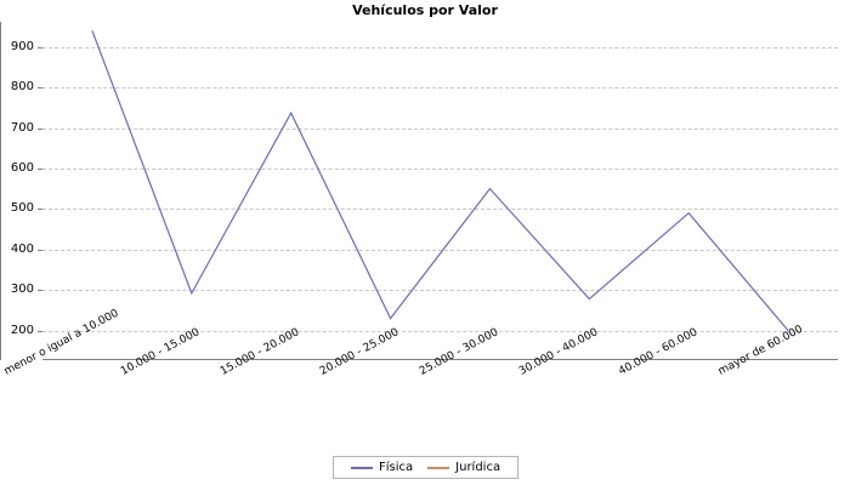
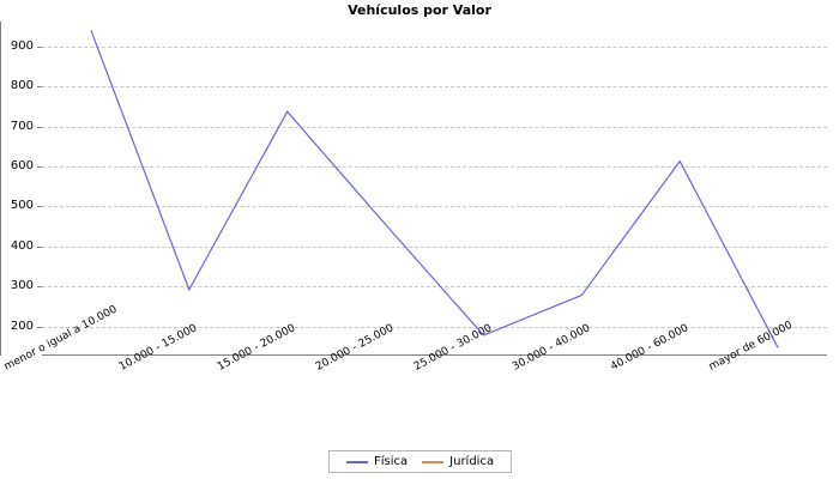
Física/20.000 - 25.000: 230 -> 460
Física/25.000 - 30.000: 550 -> 180
Física/40.000 - 60.000: 490 -> 610
Física/mayor de 60.000: 200 -> 150
